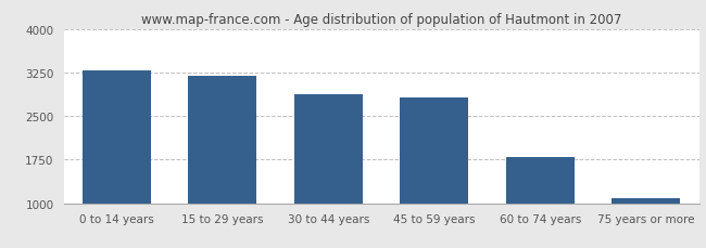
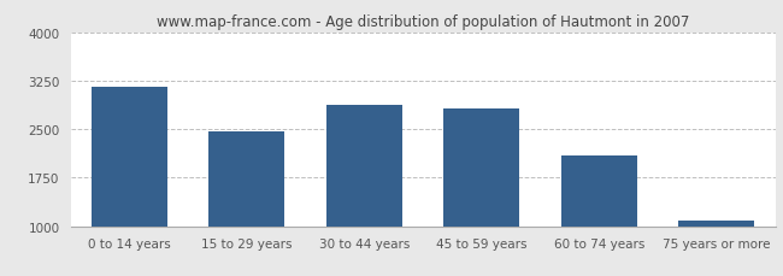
0 to 14 years: 3280 -> 3160
15 to 29 years: 3200 -> 2460
60 to 74 years: 1790 -> 2100
